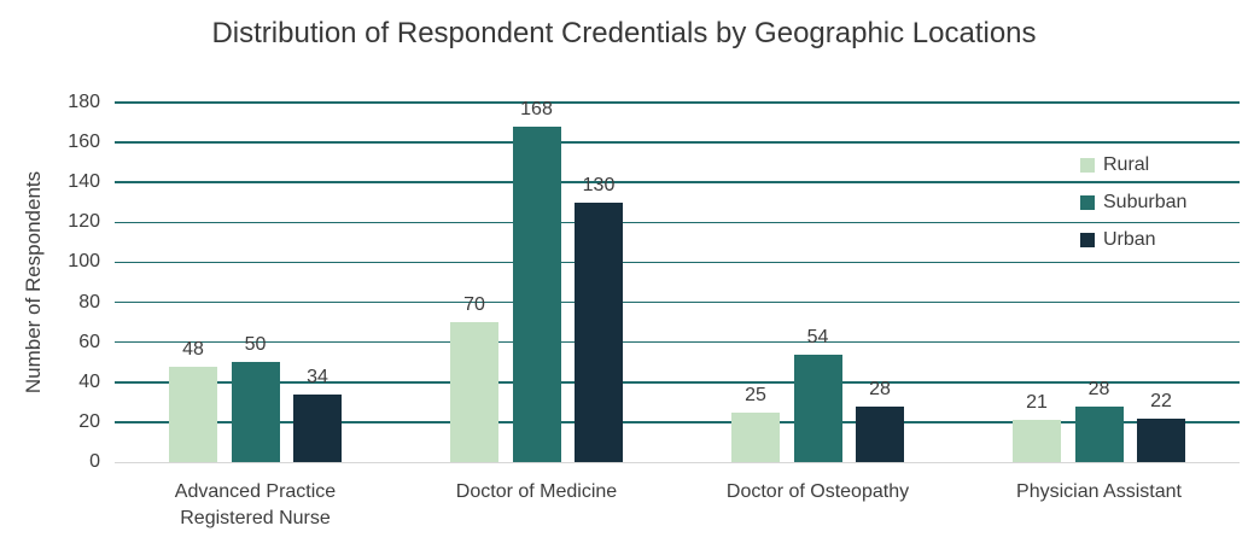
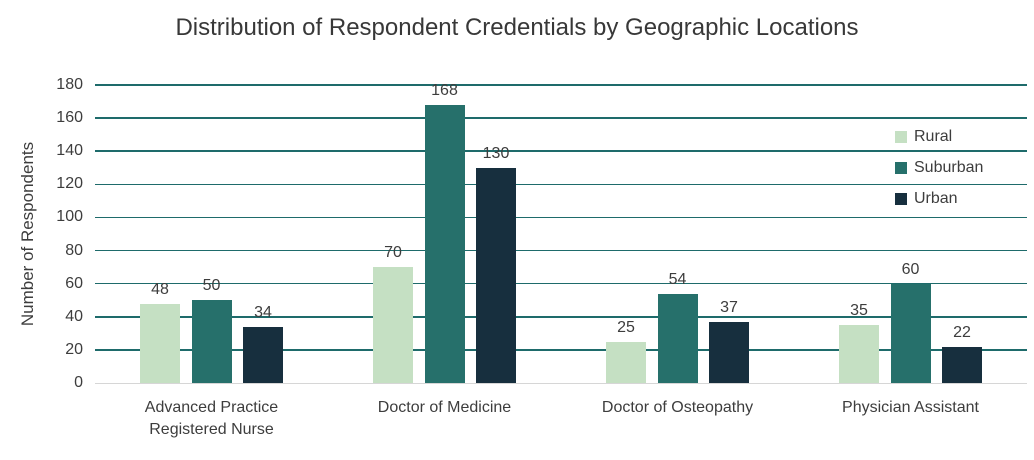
Urban/Doctor of Osteopathy: 28 -> 37
Rural/Physician Assistant: 21 -> 35
Suburban/Physician Assistant: 28 -> 60
